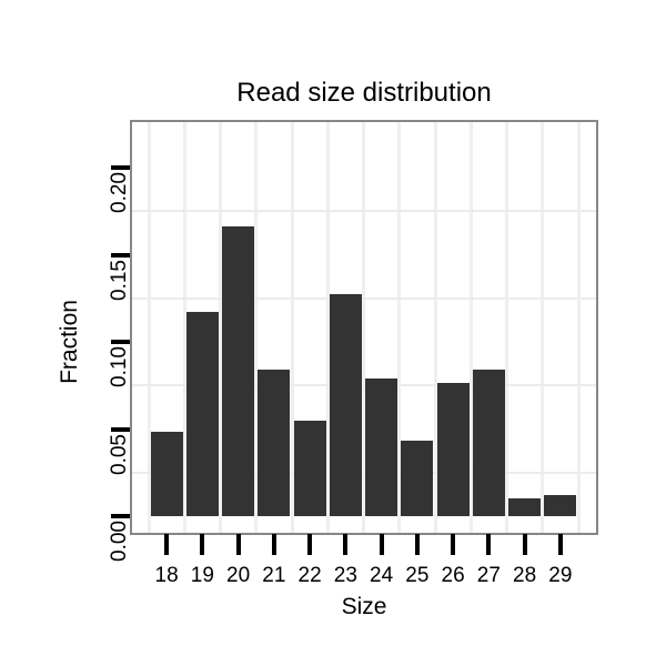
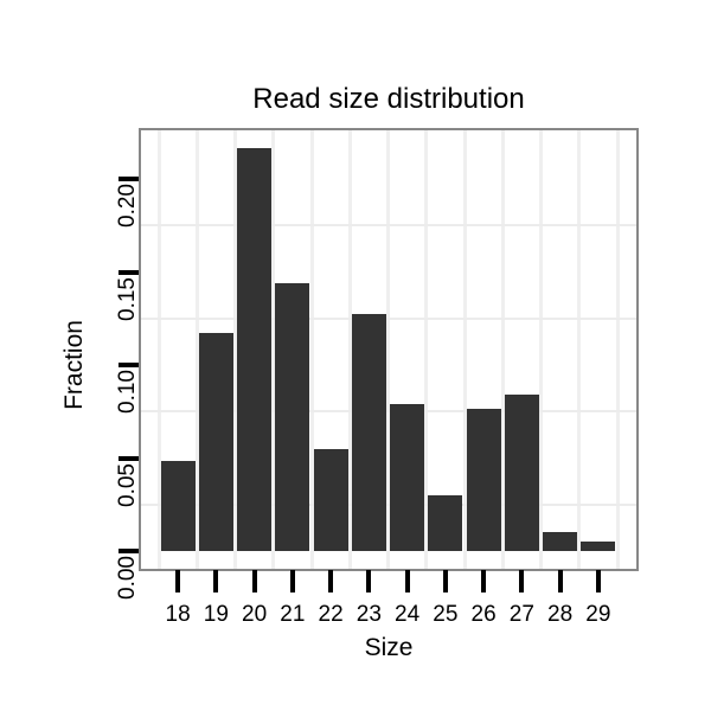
20: 0.166 -> 0.217
21: 0.084 -> 0.144
25: 0.043 -> 0.030
29: 0.012 -> 0.005
